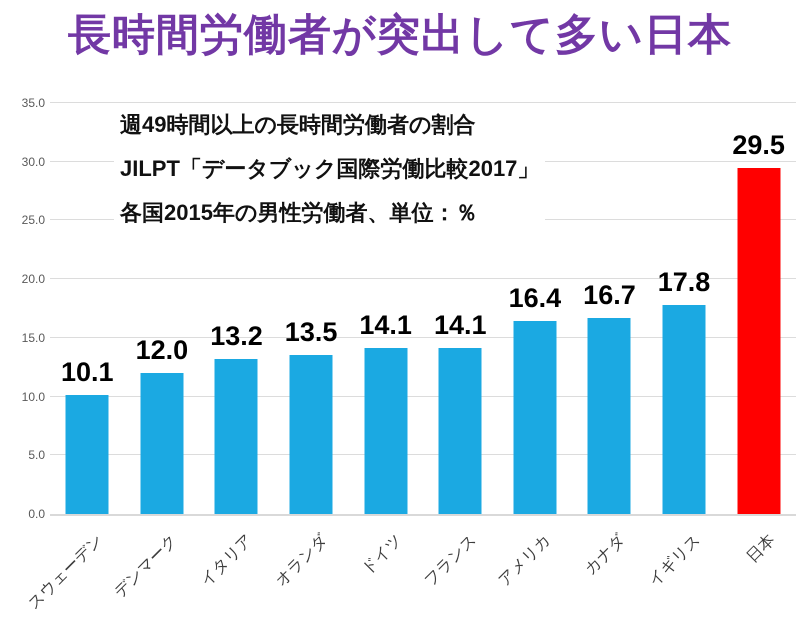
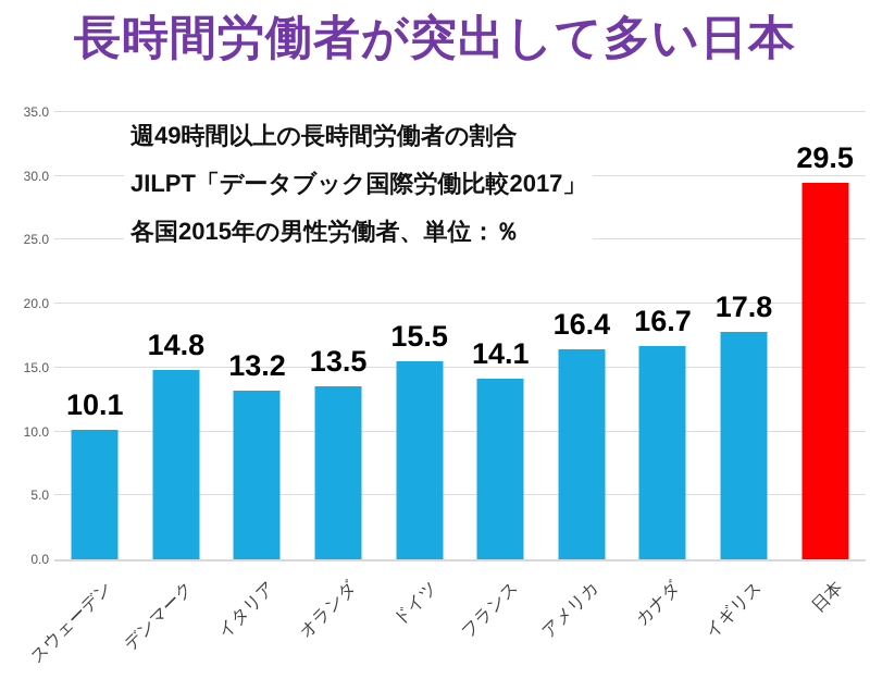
デンマーク: 12.0 -> 14.8
ドイツ: 14.1 -> 15.5
